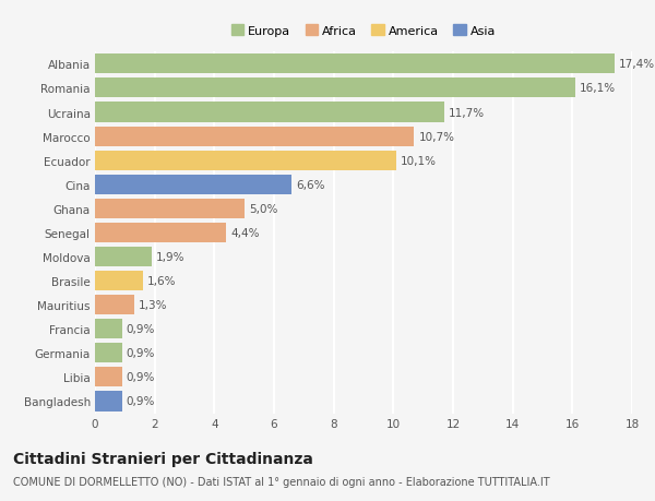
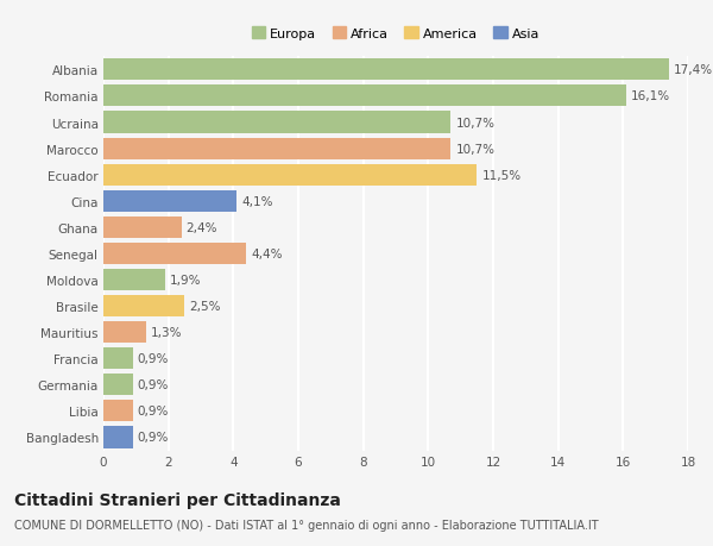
Ucraina: 11,7% -> 10,7%
Ecuador: 10,1% -> 11,5%
Cina: 6,6% -> 4,1%
Ghana: 5,0% -> 2,4%
Brasile: 1,6% -> 2,5%
